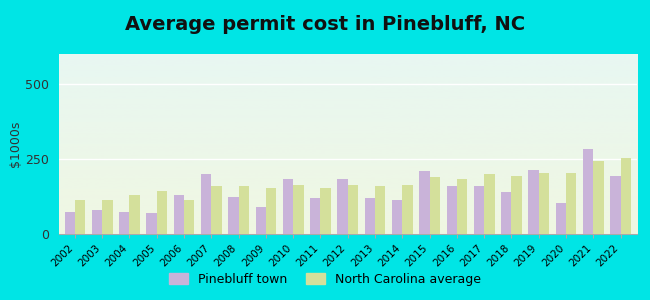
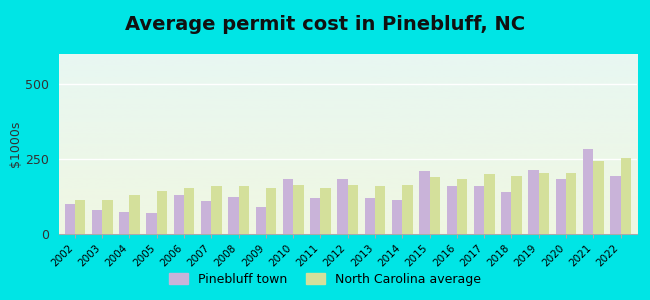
Pinebluff town/2002: 75 -> 100
North Carolina average/2006: 115 -> 155
Pinebluff town/2007: 200 -> 110
Pinebluff town/2020: 105 -> 185
